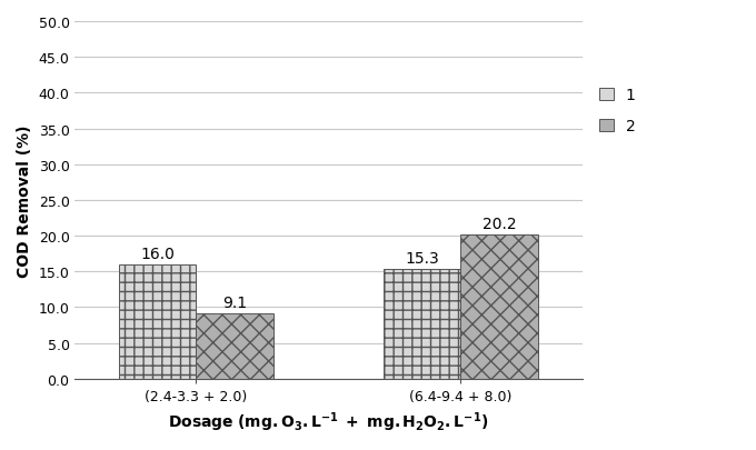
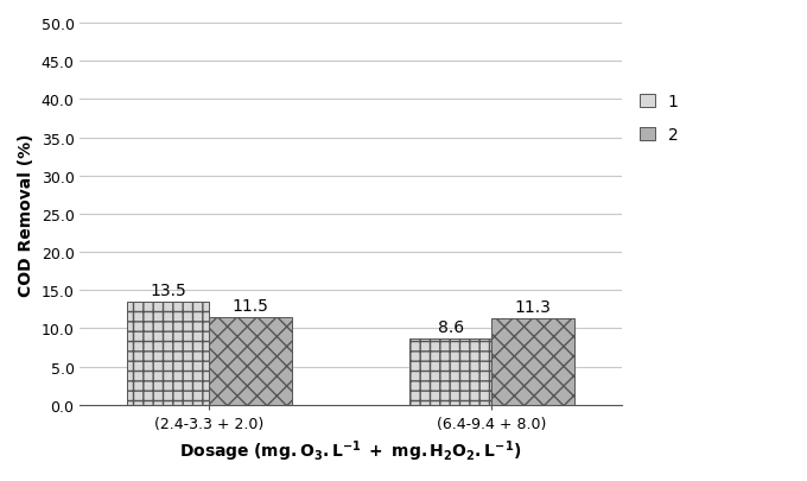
1/(2.4-3.3 + 2.0): 16.0 -> 13.5
2/(2.4-3.3 + 2.0): 9.1 -> 11.5
1/(6.4-9.4 + 8.0): 15.3 -> 8.6
2/(6.4-9.4 + 8.0): 20.2 -> 11.3
